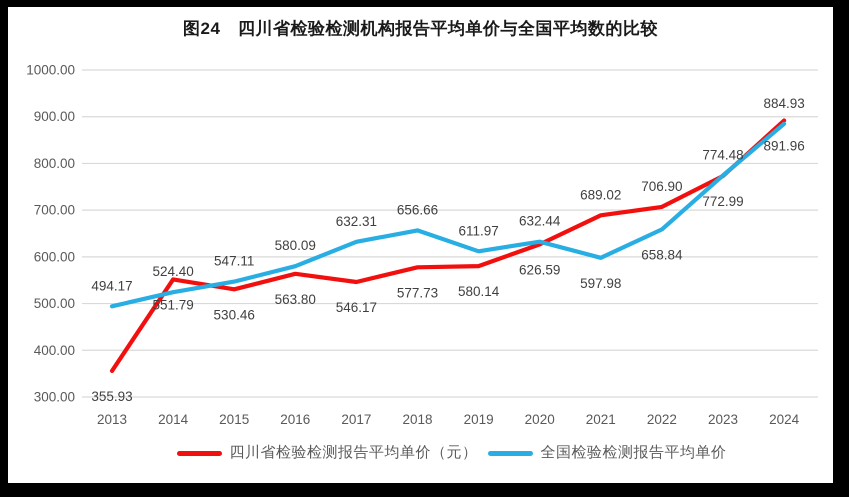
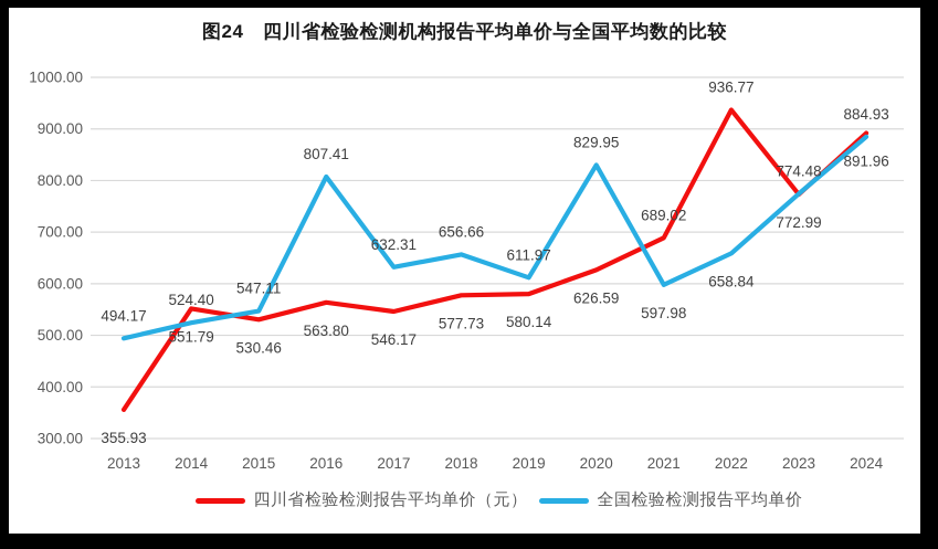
全国检验检测报告平均单价/2016: 580.09 -> 807.41
全国检验检测报告平均单价/2020: 632.44 -> 829.95
四川省检验检测报告平均单价（元）/2022: 706.90 -> 936.77
